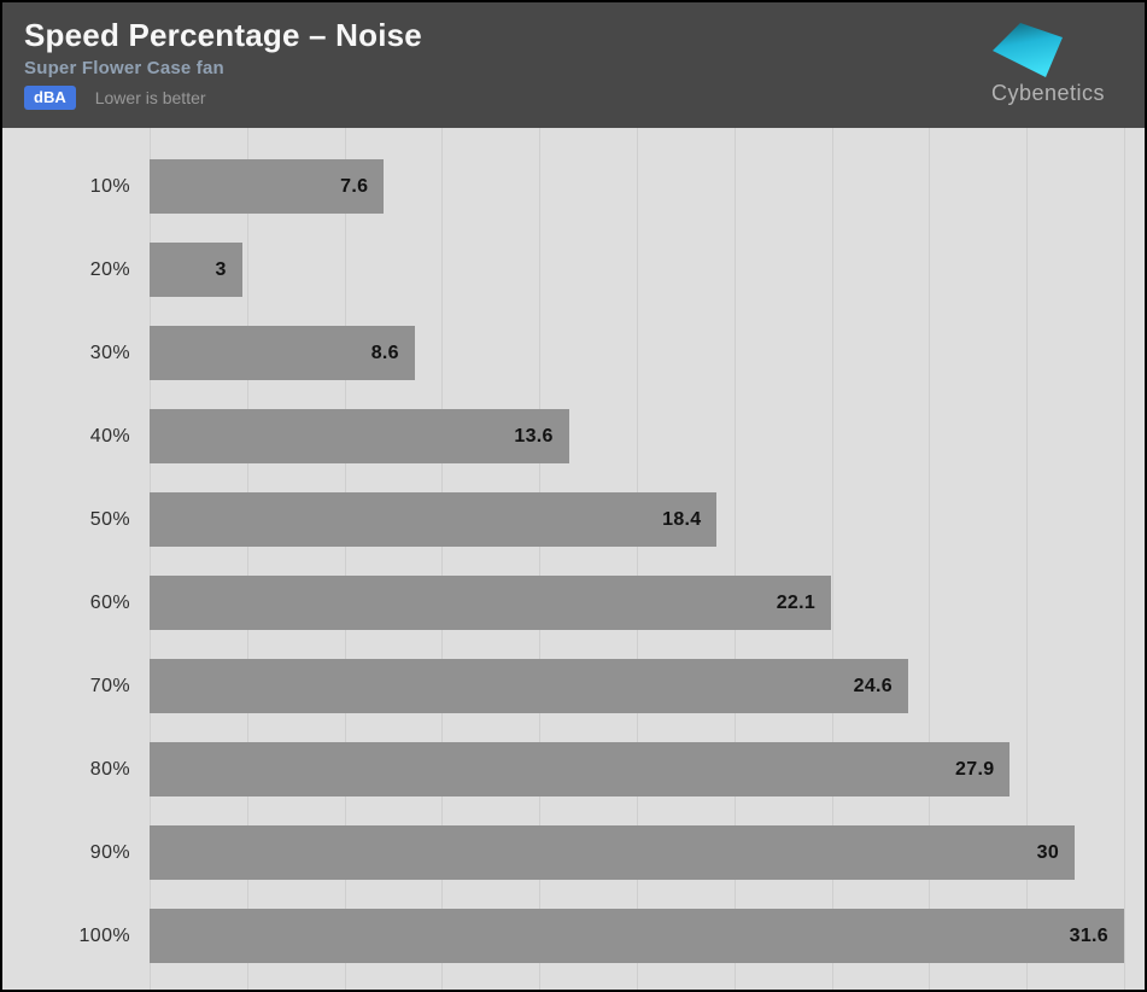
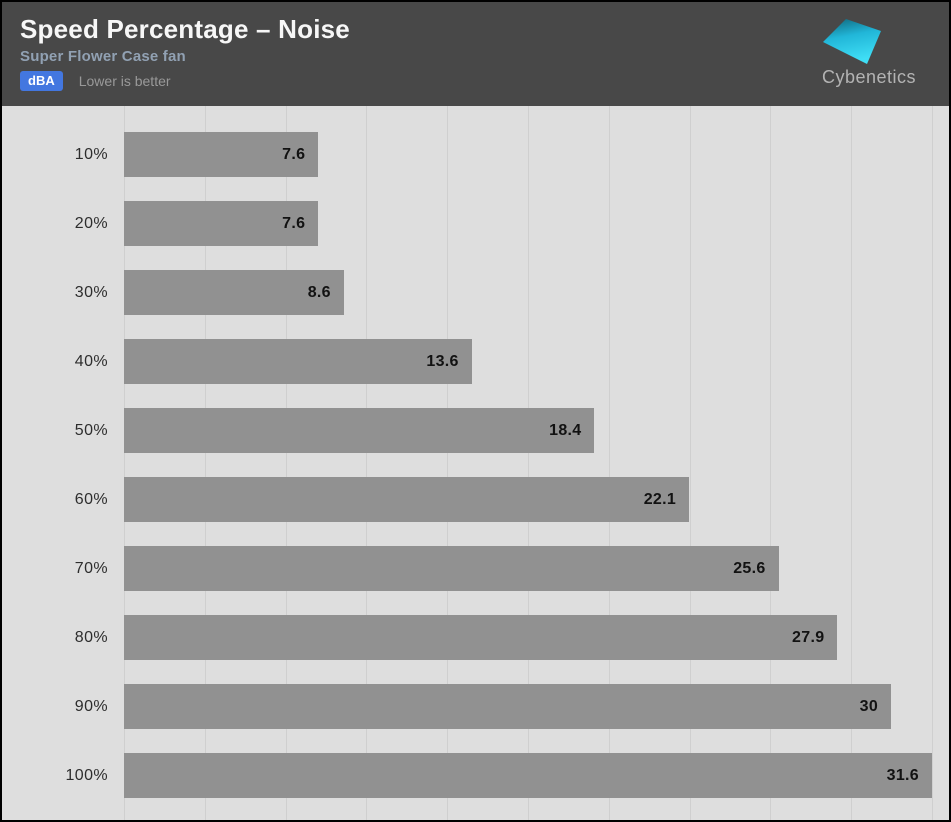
20%: 3 -> 7.6
70%: 24.6 -> 25.6
